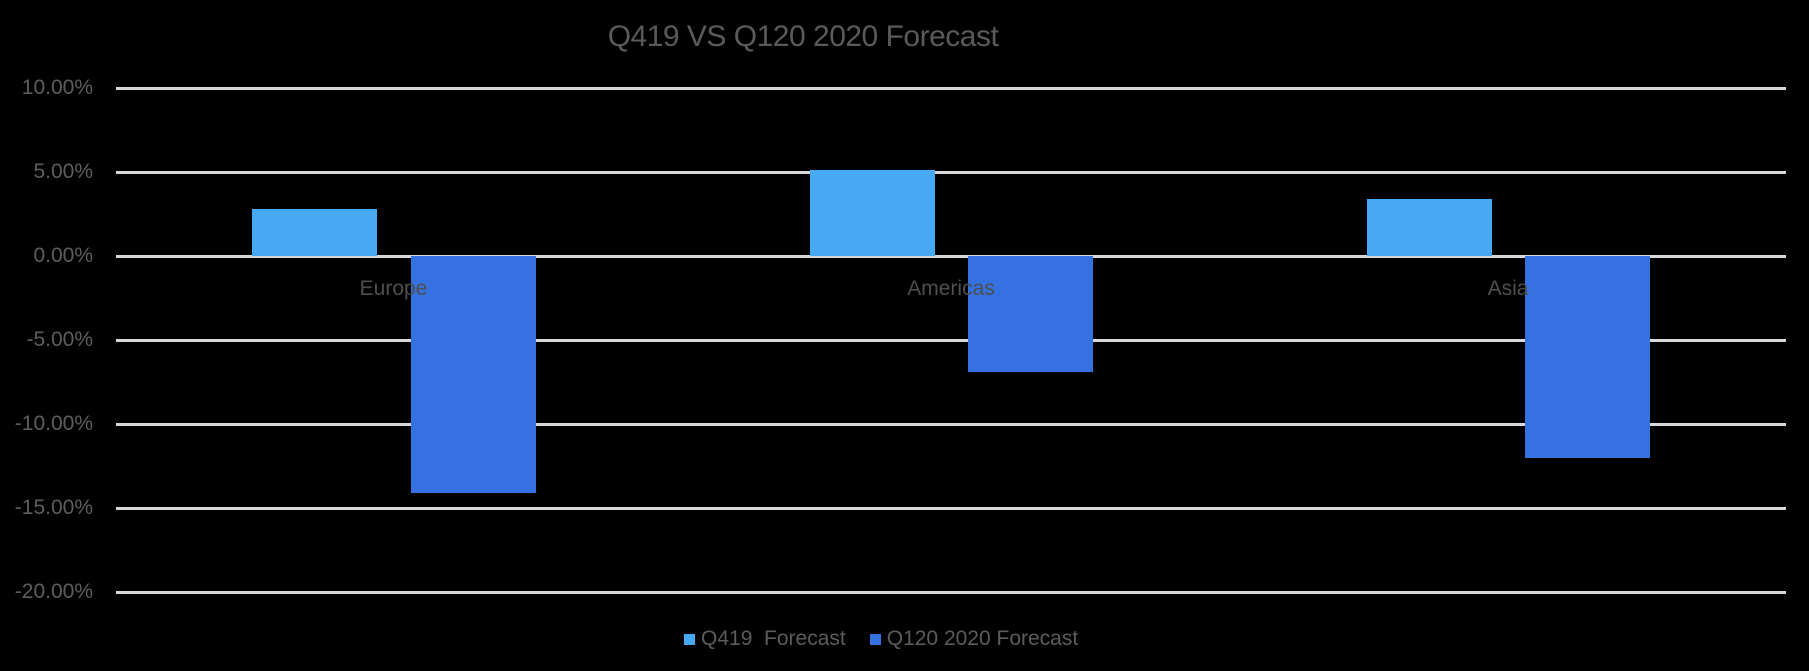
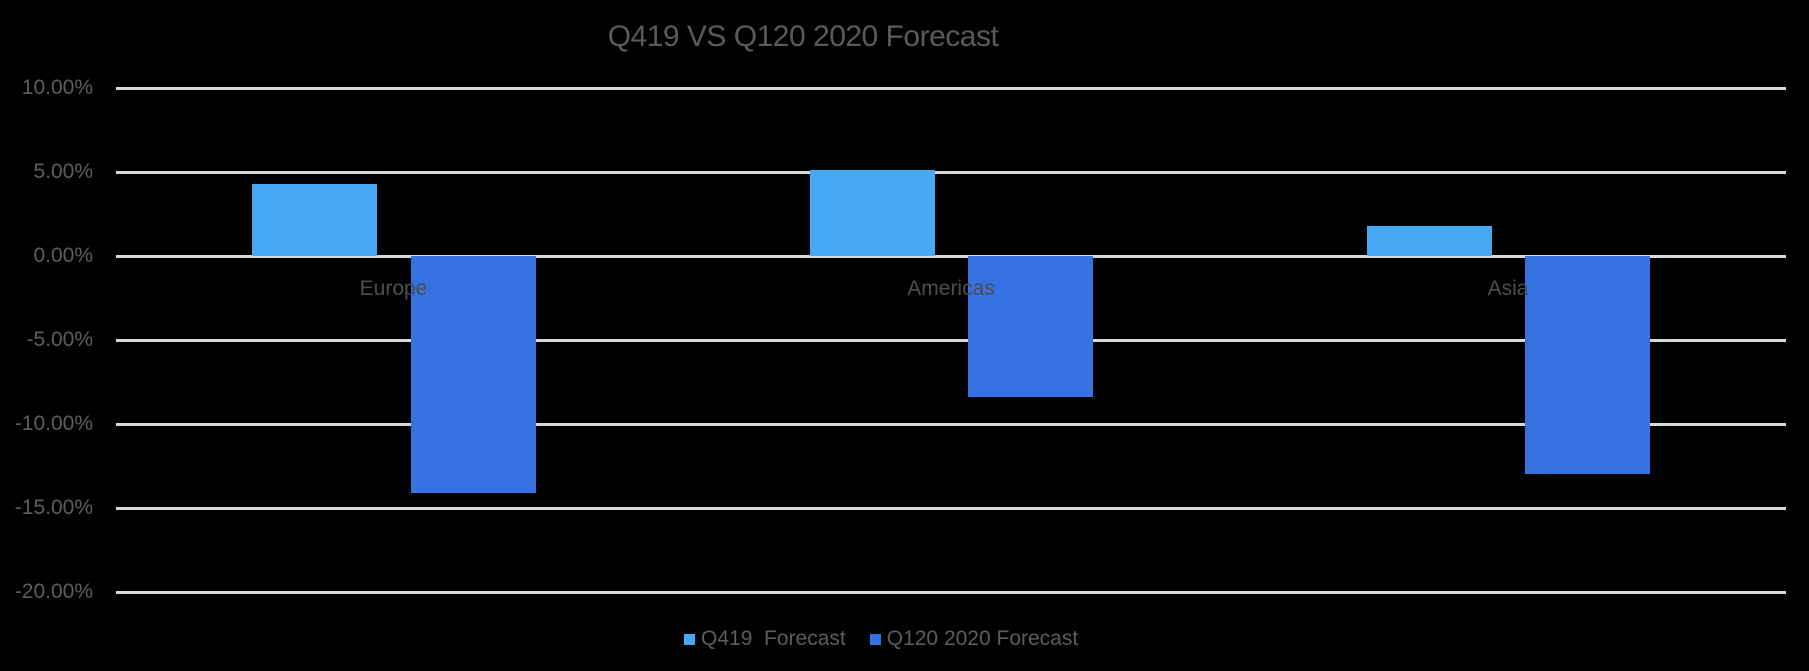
Q419 Forecast/Europe: 2.8% -> 4.3%
Q120 2020 Forecast/Americas: -6.9% -> -8.4%
Q419 Forecast/Asia: 3.4% -> 1.8%
Q120 2020 Forecast/Asia: -12.0% -> -13.0%
